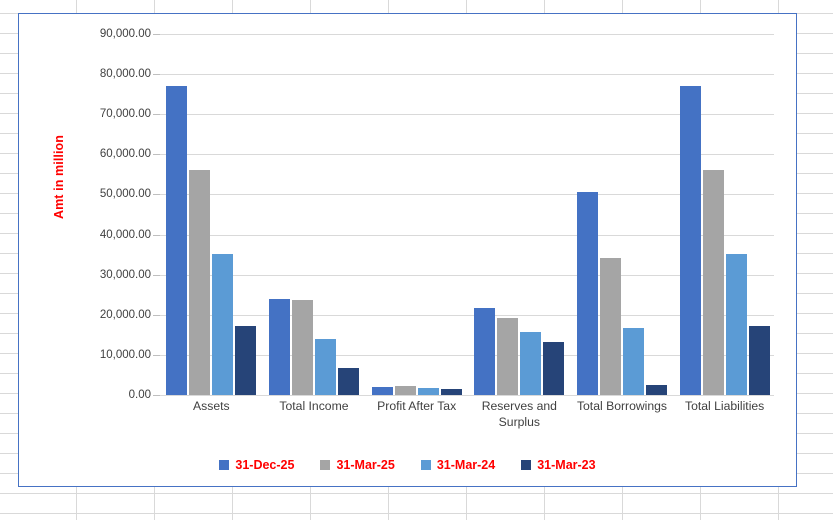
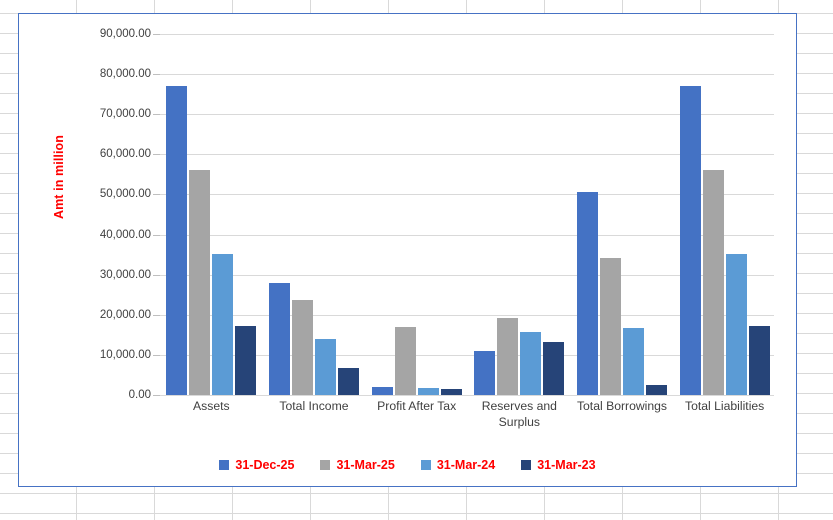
31-Dec-25/Total Income: 24000 -> 28000
31-Mar-25/Profit After Tax: 2000 -> 17000
31-Dec-25/Reserves and Surplus: 22000 -> 11000
